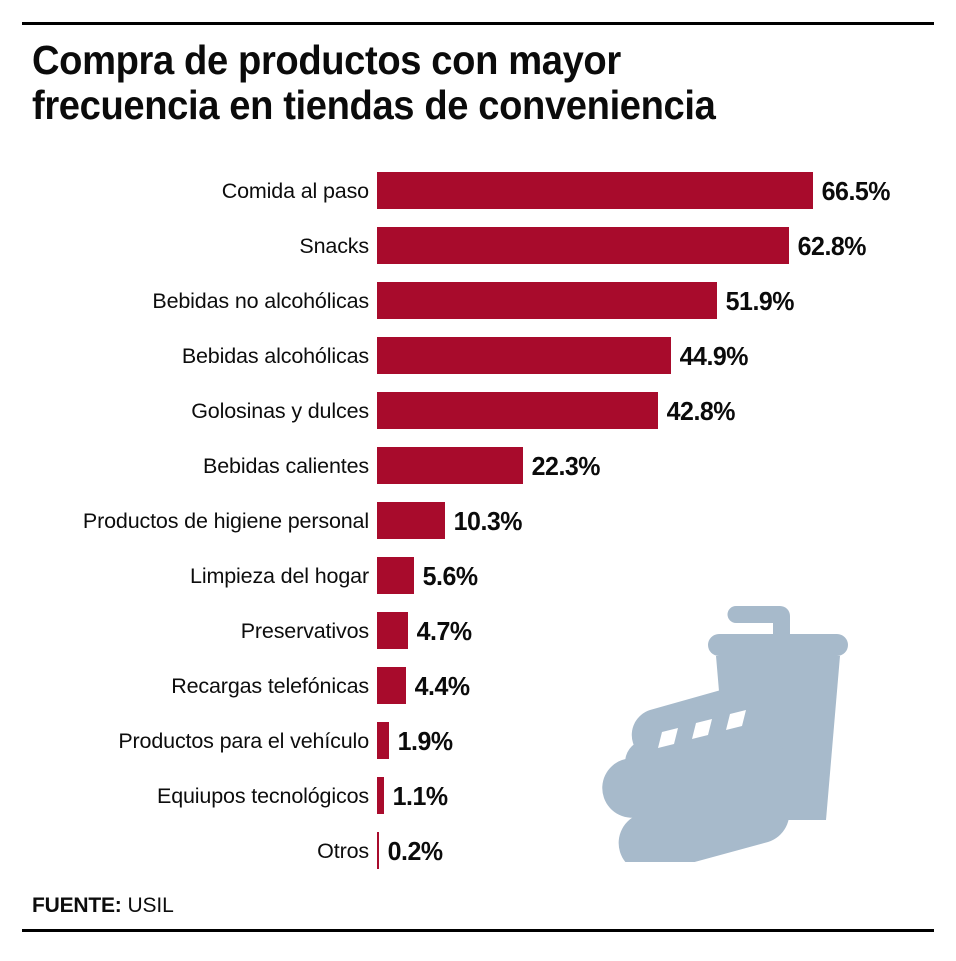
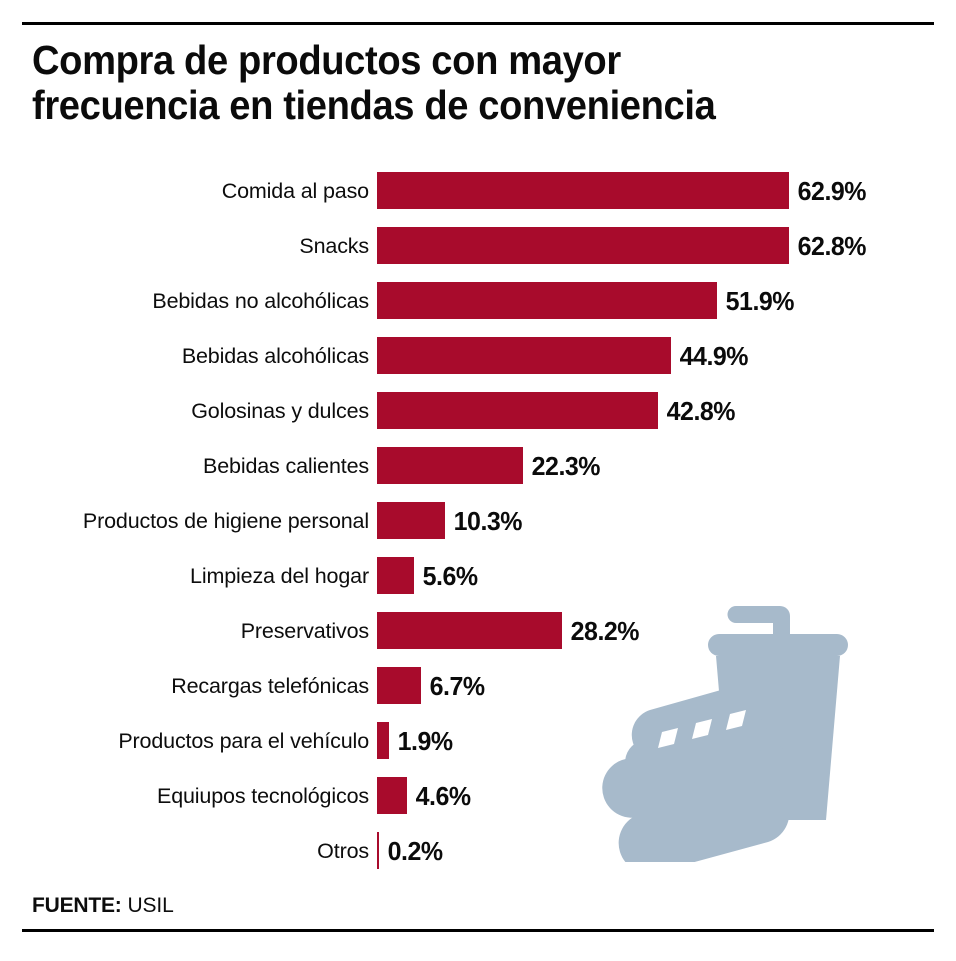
Comida al paso: 66.5% -> 62.9%
Preservativos: 4.7% -> 28.2%
Recargas telefónicas: 4.4% -> 6.7%
Equiupos tecnológicos: 1.1% -> 4.6%
